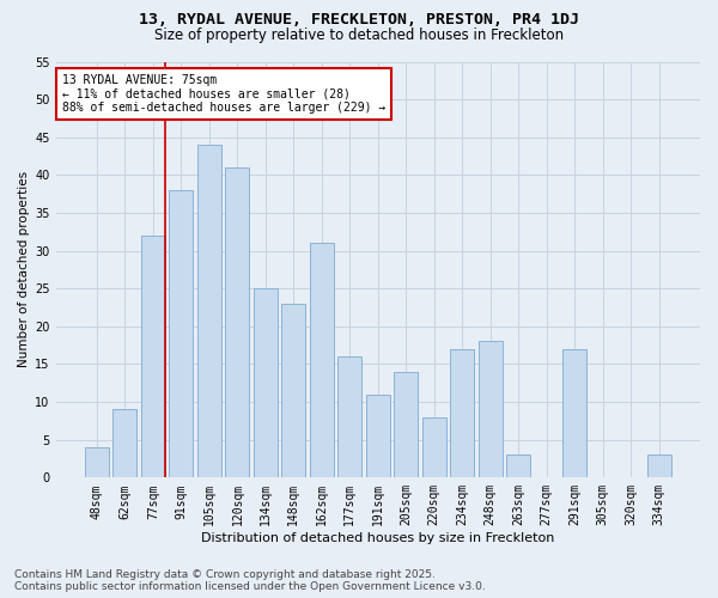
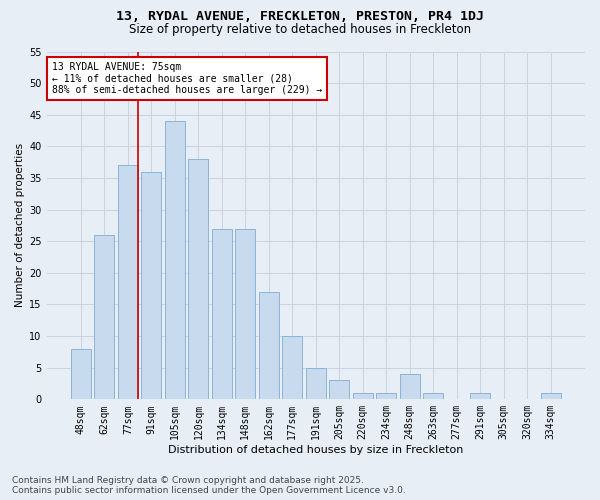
48sqm: 4 -> 8
62sqm: 9 -> 26
77sqm: 32 -> 37
91sqm: 38 -> 36
120sqm: 41 -> 38
134sqm: 25 -> 27
148sqm: 23 -> 27
162sqm: 31 -> 17
177sqm: 16 -> 10
191sqm: 11 -> 5
205sqm: 14 -> 3
220sqm: 8 -> 1
234sqm: 17 -> 1
248sqm: 18 -> 4
263sqm: 3 -> 1
291sqm: 17 -> 1
334sqm: 3 -> 1
